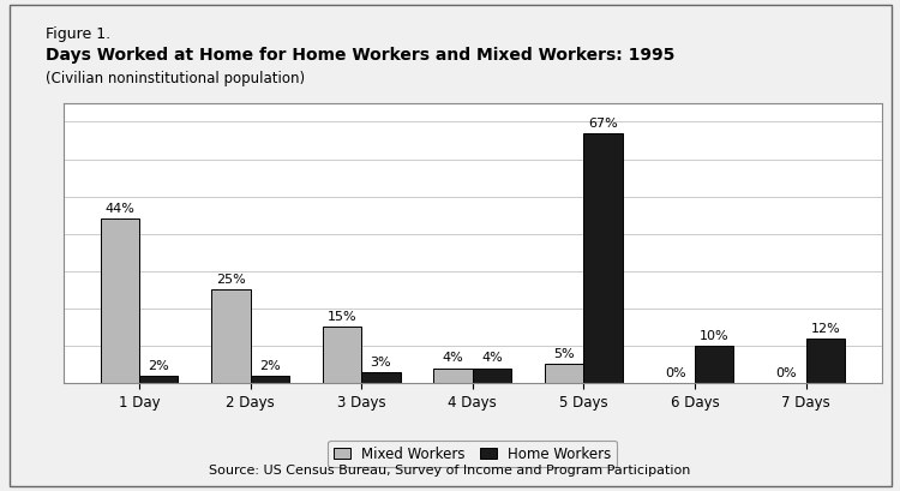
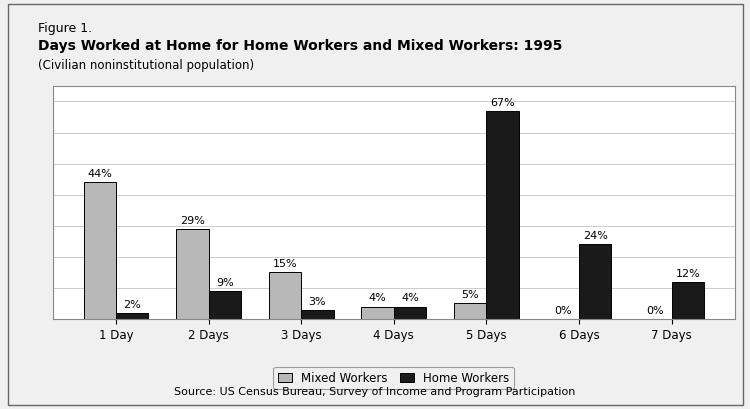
Mixed Workers/2 Days: 25% -> 29%
Home Workers/2 Days: 2% -> 9%
Home Workers/6 Days: 10% -> 24%
